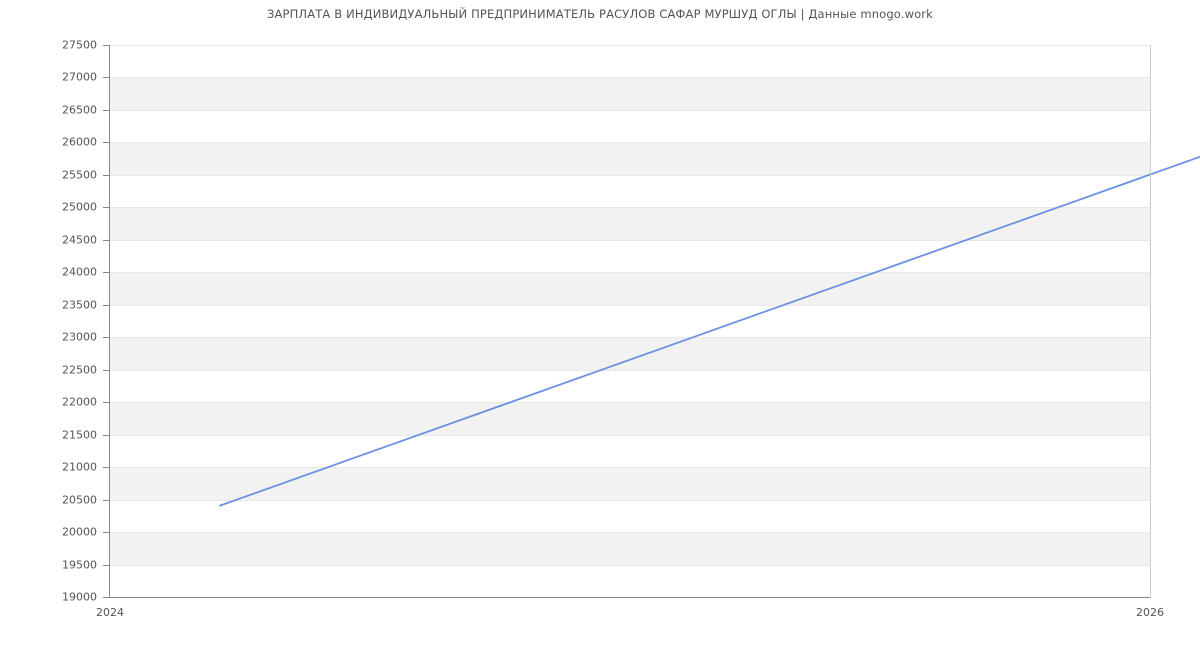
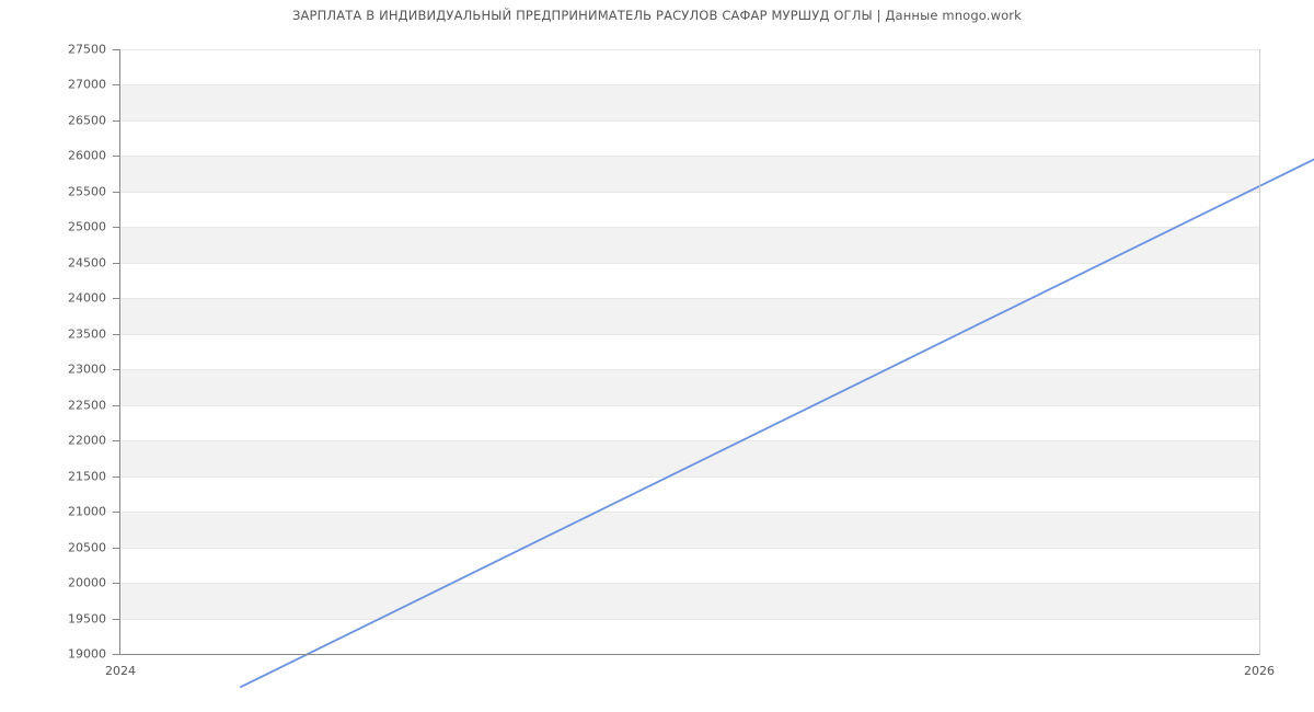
2024: 21100 -> 19200
2026: 26800 -> 27100
